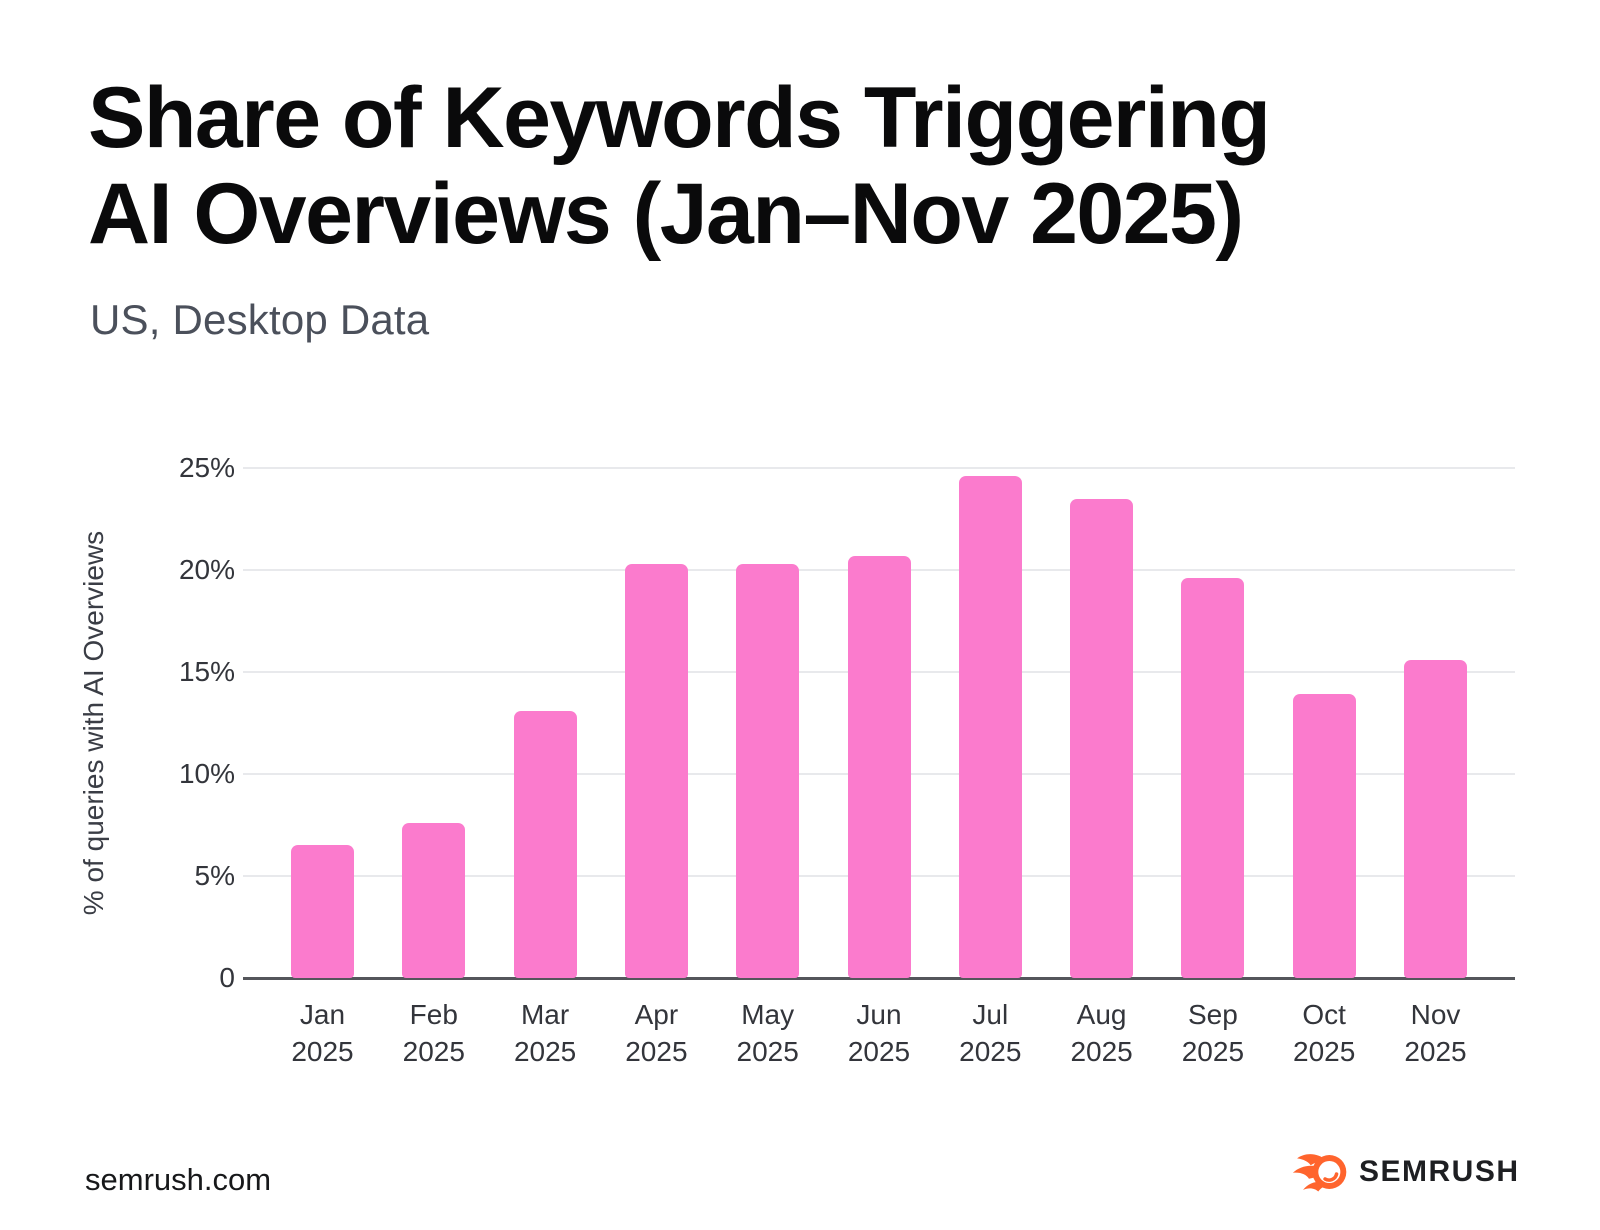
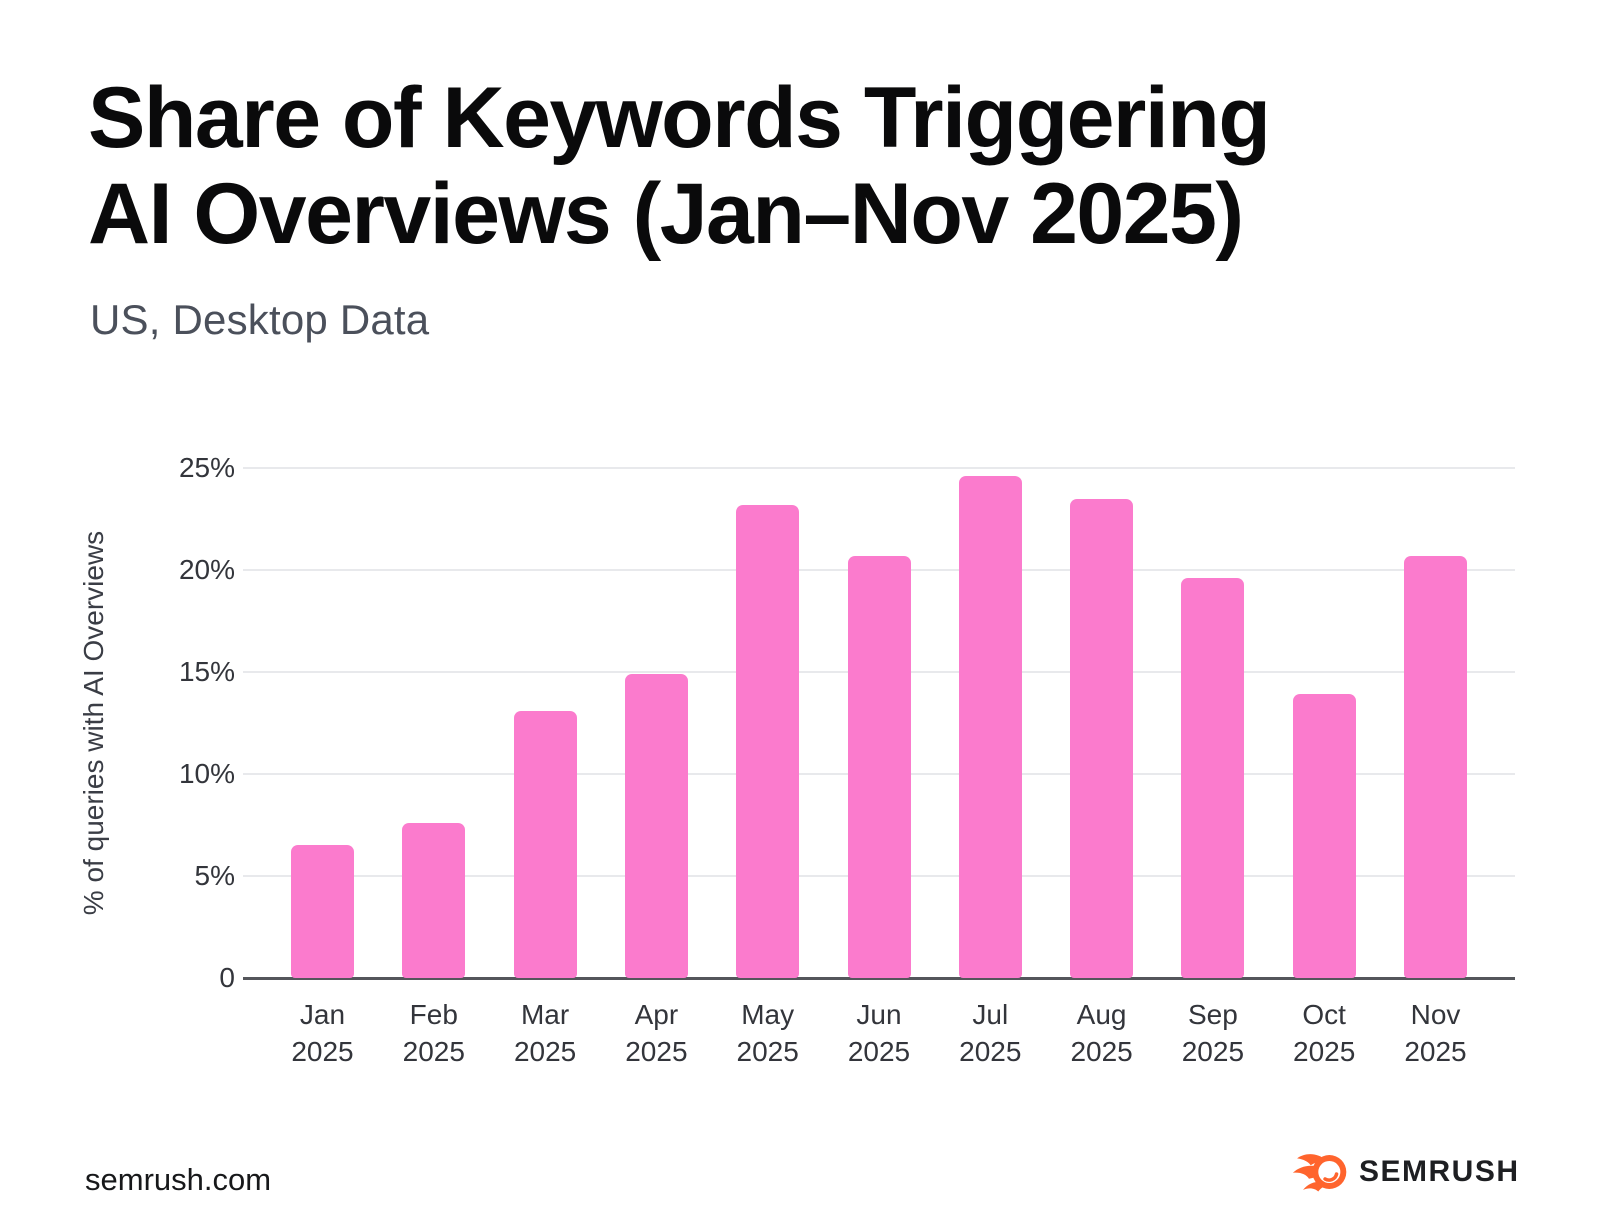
Apr 2025: 20.3% -> 14.9%
May 2025: 20.3% -> 23.2%
Nov 2025: 15.6% -> 20.7%
